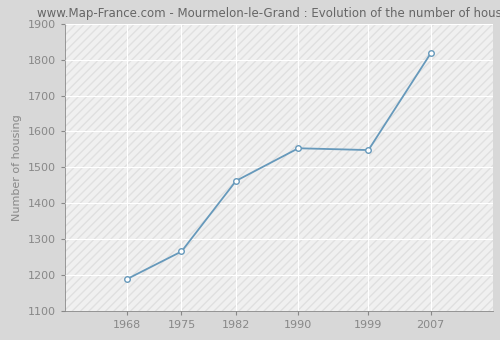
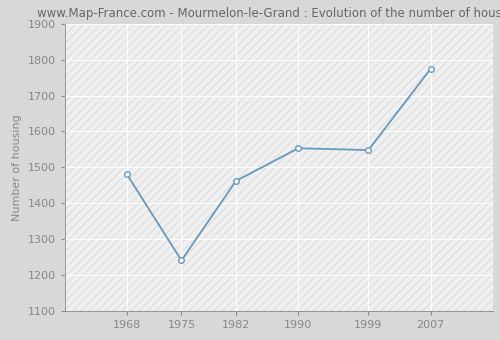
1968: 1188 -> 1480
1975: 1265 -> 1240
2007: 1818 -> 1775
